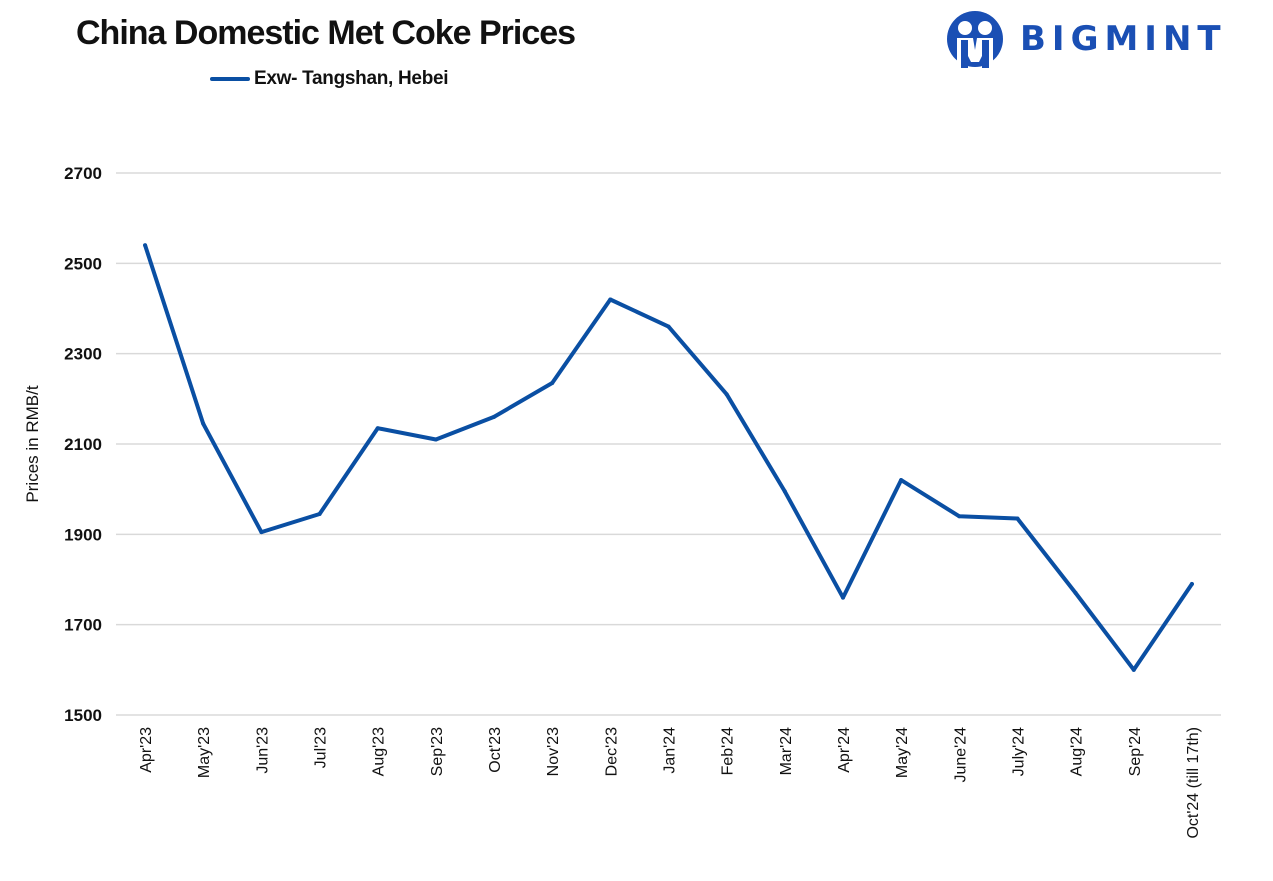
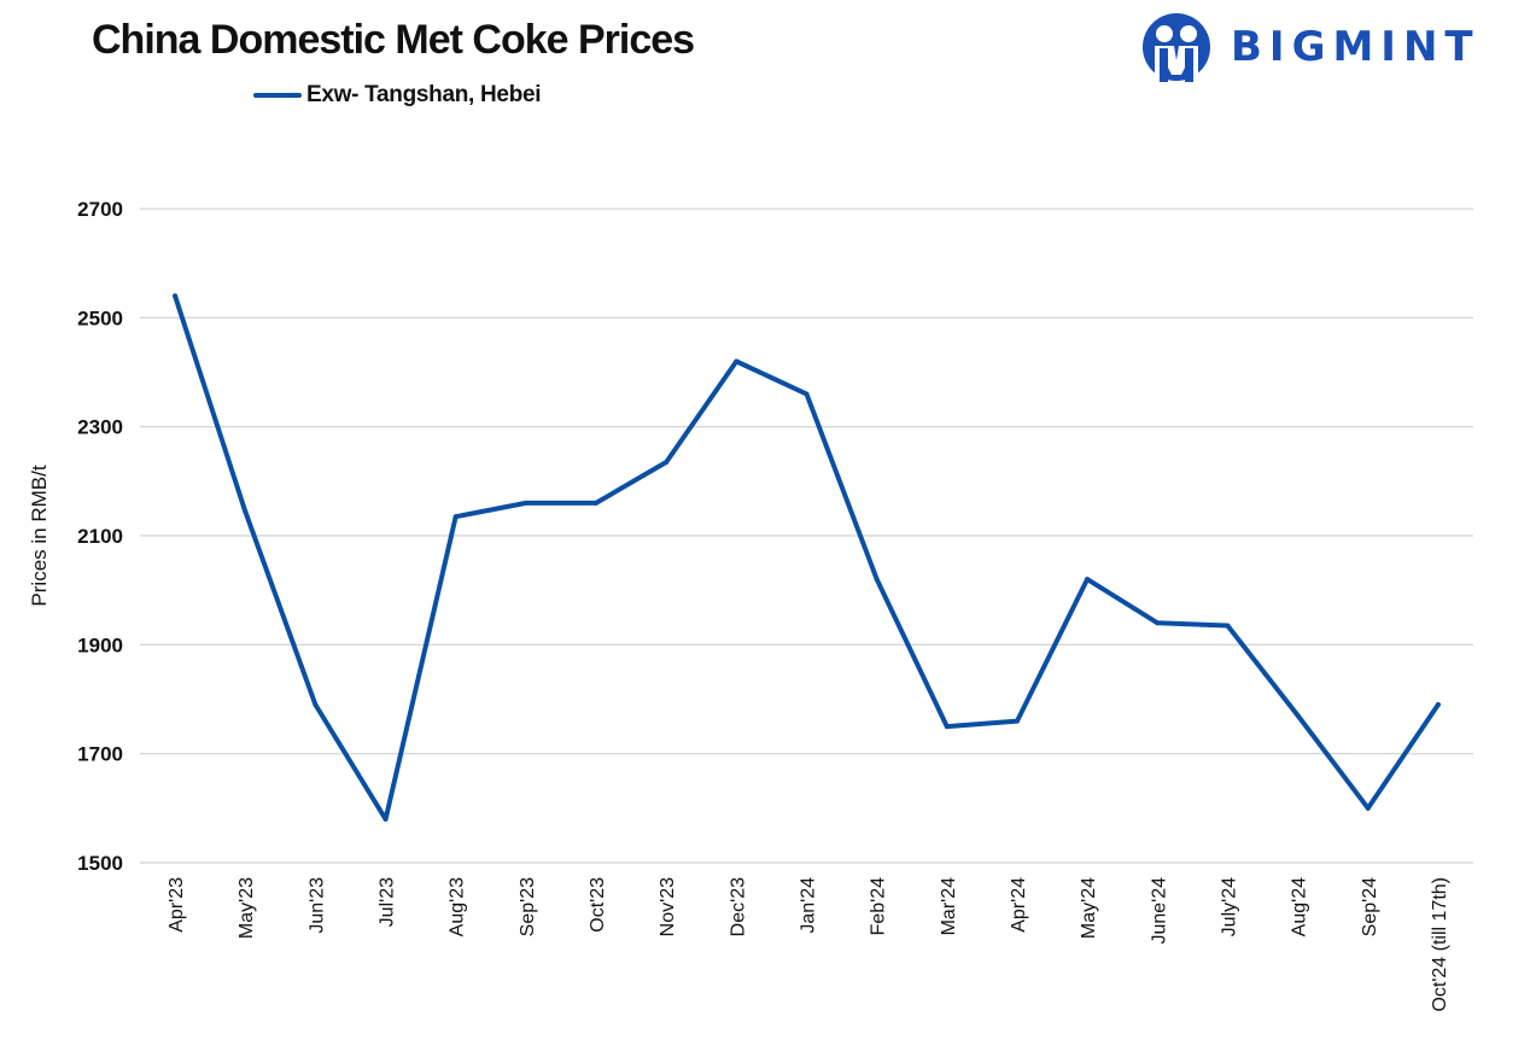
Jun'23: 1900 -> 1790
Jul'23: 1940 -> 1580
Sep'23: 2110 -> 2160
Feb'24: 2210 -> 2020
Mar'24: 2000 -> 1750
